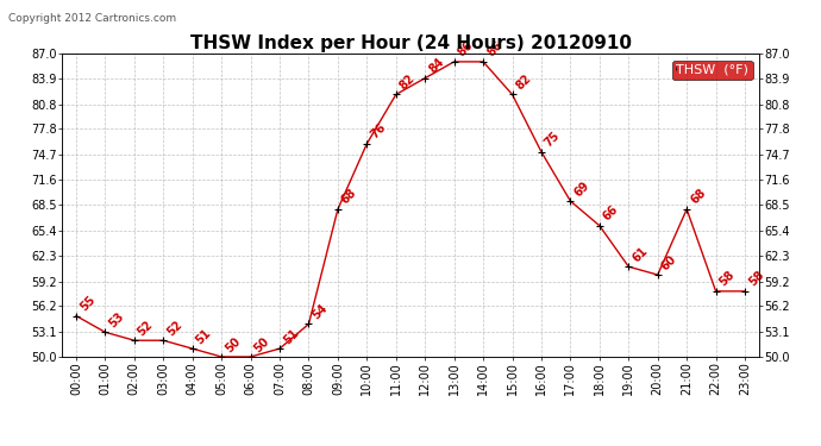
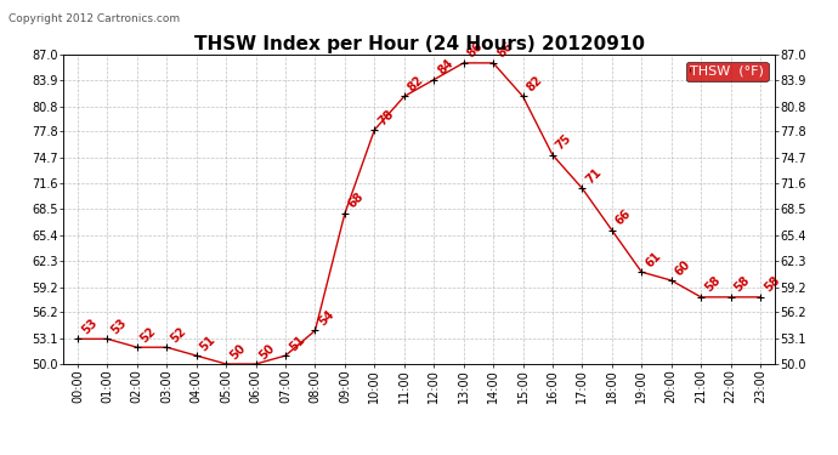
00:00: 55 -> 53
10:00: 76 -> 78
17:00: 69 -> 71
21:00: 68 -> 58
